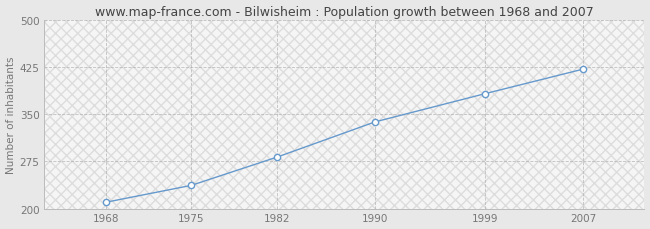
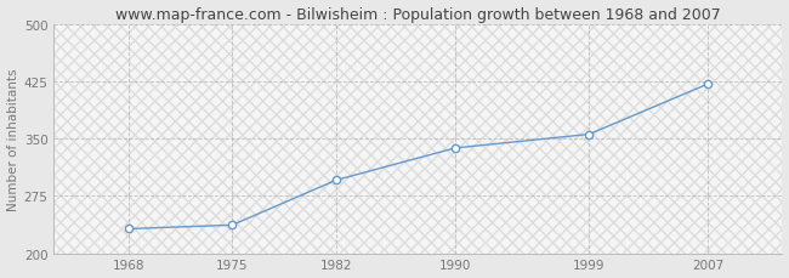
1968: 210 -> 232
1982: 282 -> 296
1999: 383 -> 356
